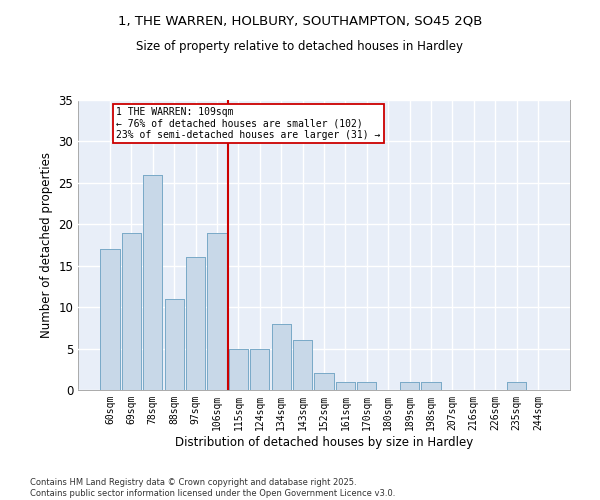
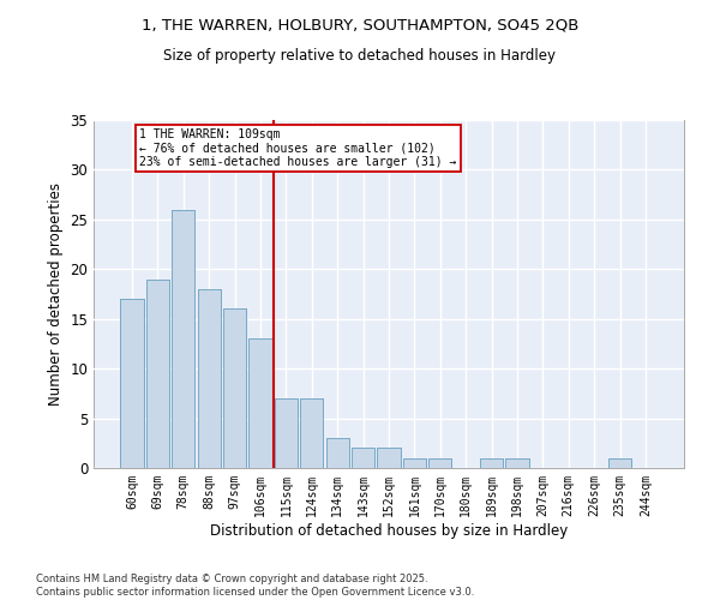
88sqm: 11 -> 18
106sqm: 19 -> 13
115sqm: 5 -> 7
124sqm: 5 -> 7
134sqm: 8 -> 3
143sqm: 6 -> 2
